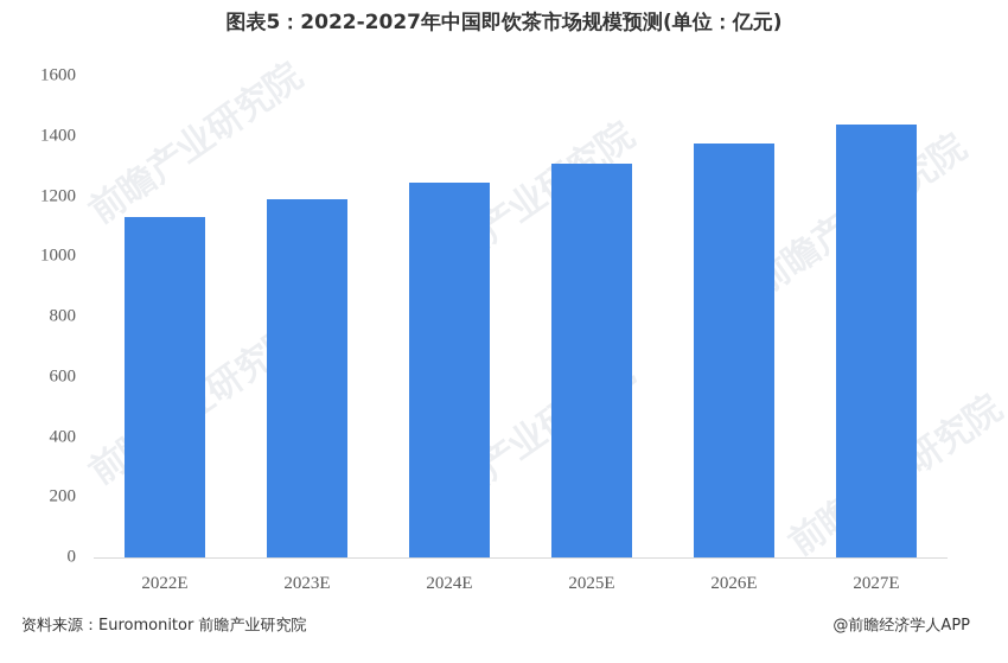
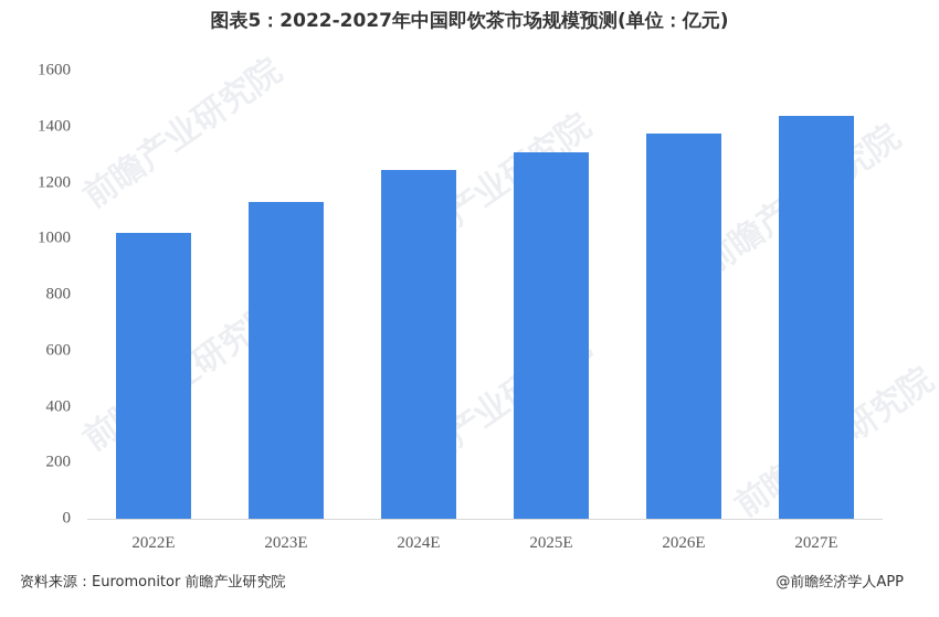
2022E: 1130 -> 1020
2023E: 1190 -> 1130
